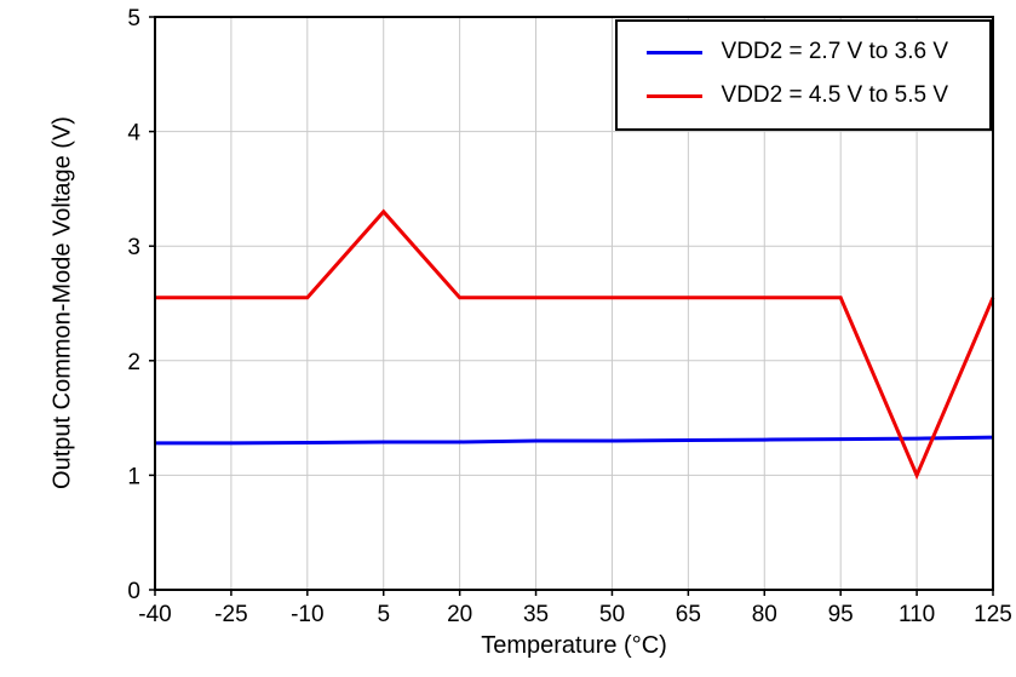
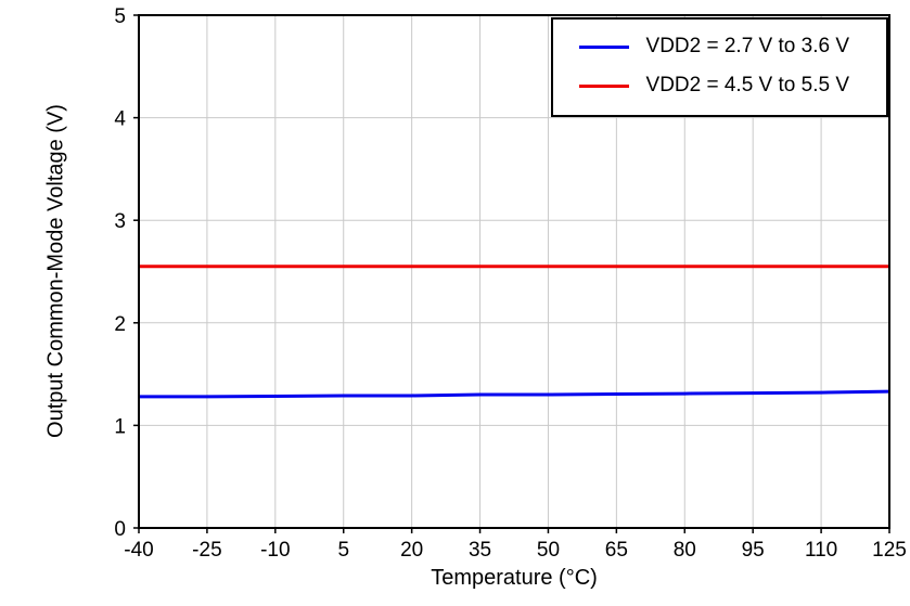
VDD2 = 4.5 V to 5.5 V/5: 3.3 -> 2.5
VDD2 = 4.5 V to 5.5 V/110: 1.0 -> 2.5
